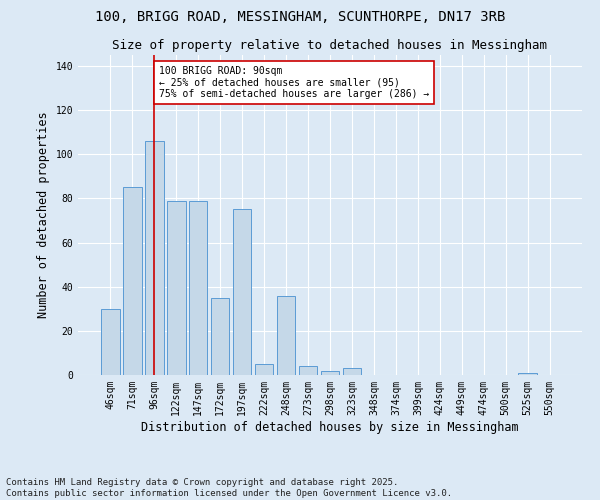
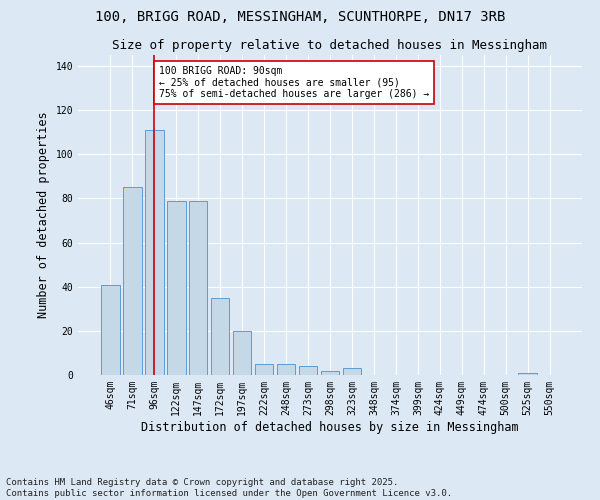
46sqm: 30 -> 41
96sqm: 106 -> 111
197sqm: 75 -> 20
248sqm: 36 -> 5
